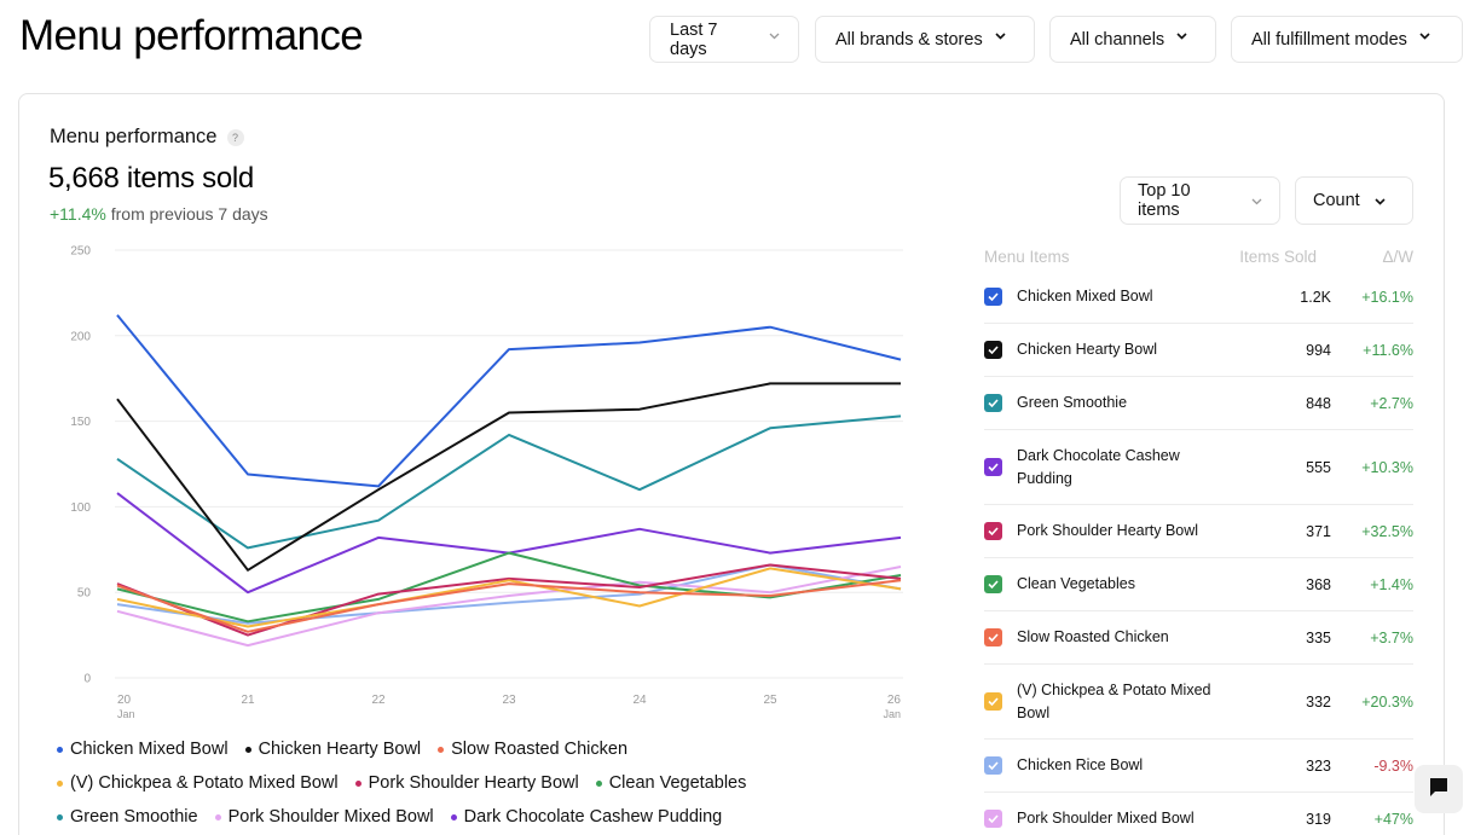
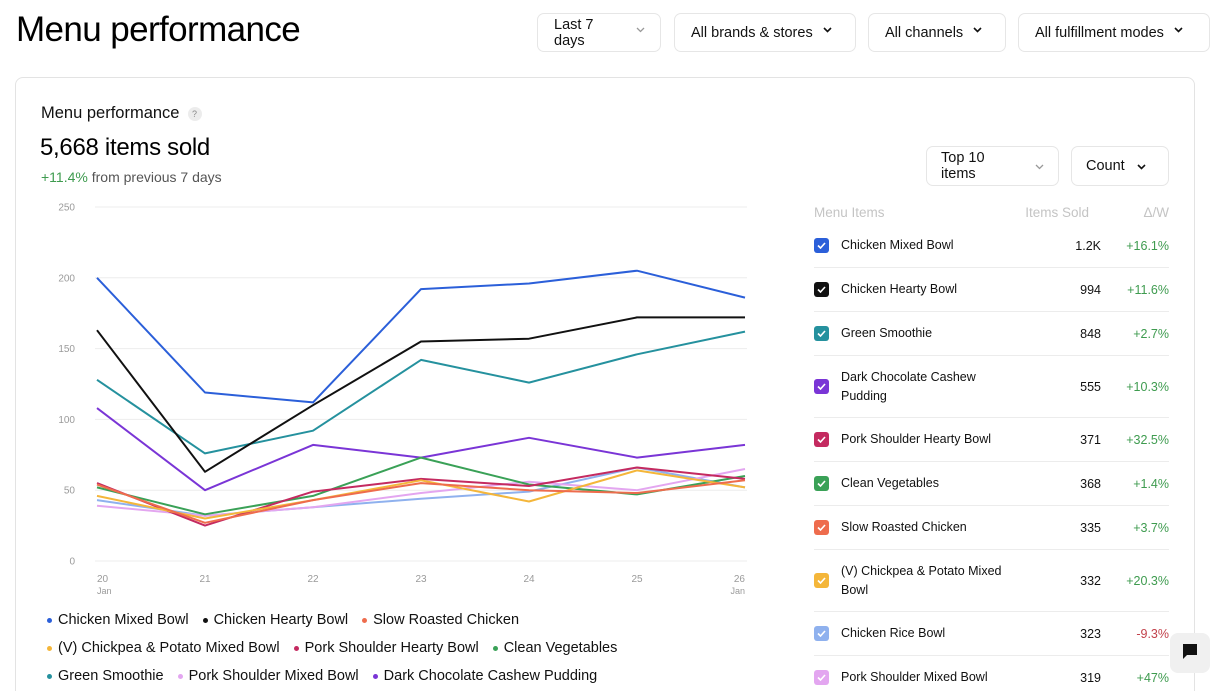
Chicken Mixed Bowl/20: 212 -> 200
Pork Shoulder Mixed Bowl/21: 19 -> 32
Green Smoothie/24: 110 -> 126
Green Smoothie/26: 153 -> 162
